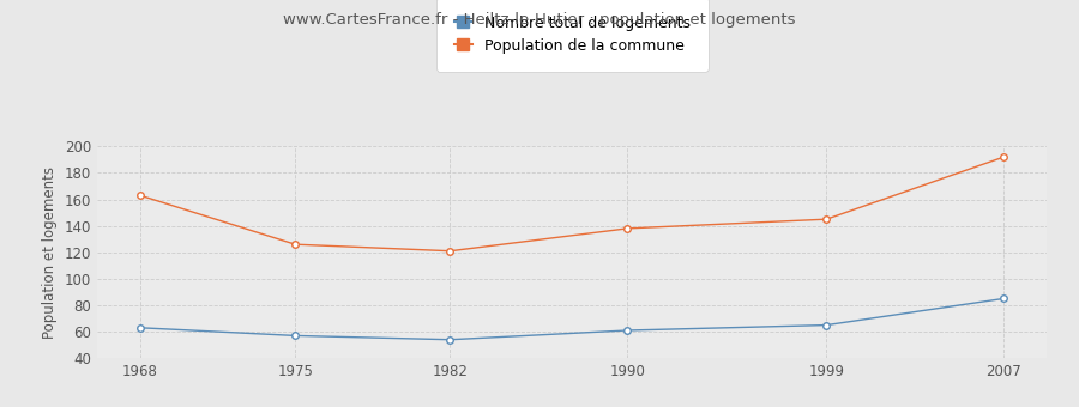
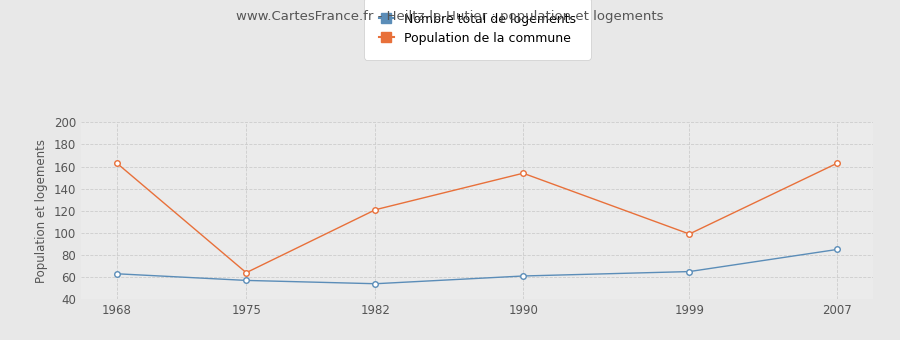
Population de la commune/1975: 126 -> 64
Population de la commune/1990: 138 -> 154
Population de la commune/1999: 145 -> 99
Population de la commune/2007: 192 -> 163
